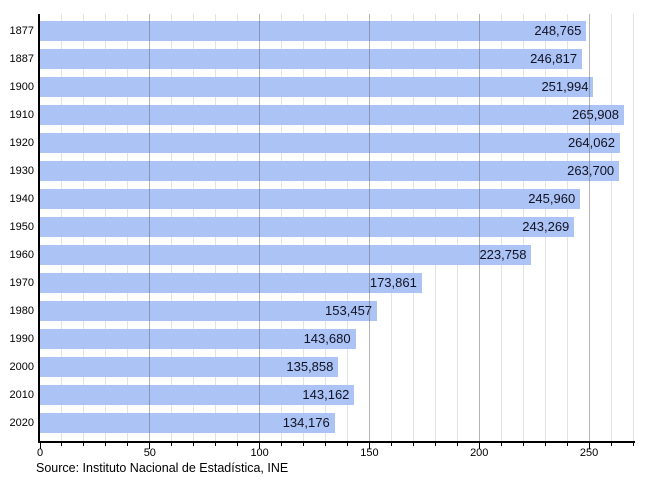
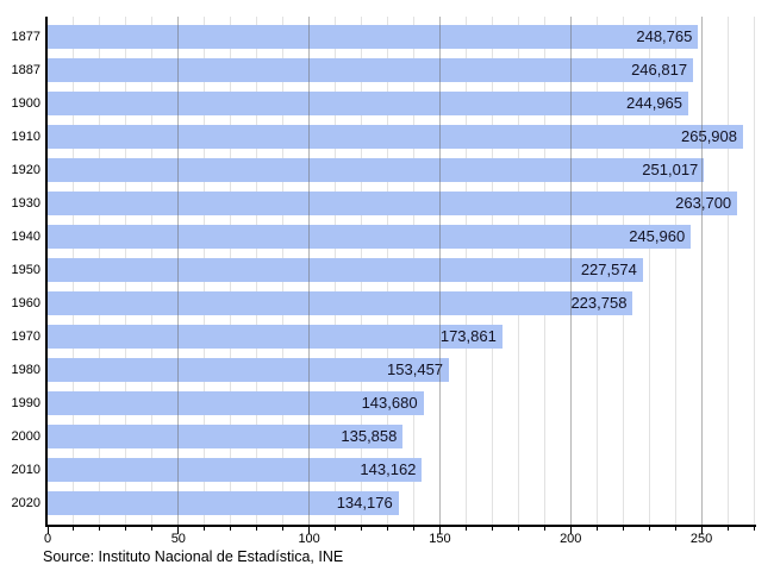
1900: 251,994 -> 244,965
1920: 264,062 -> 251,017
1950: 243,269 -> 227,574
